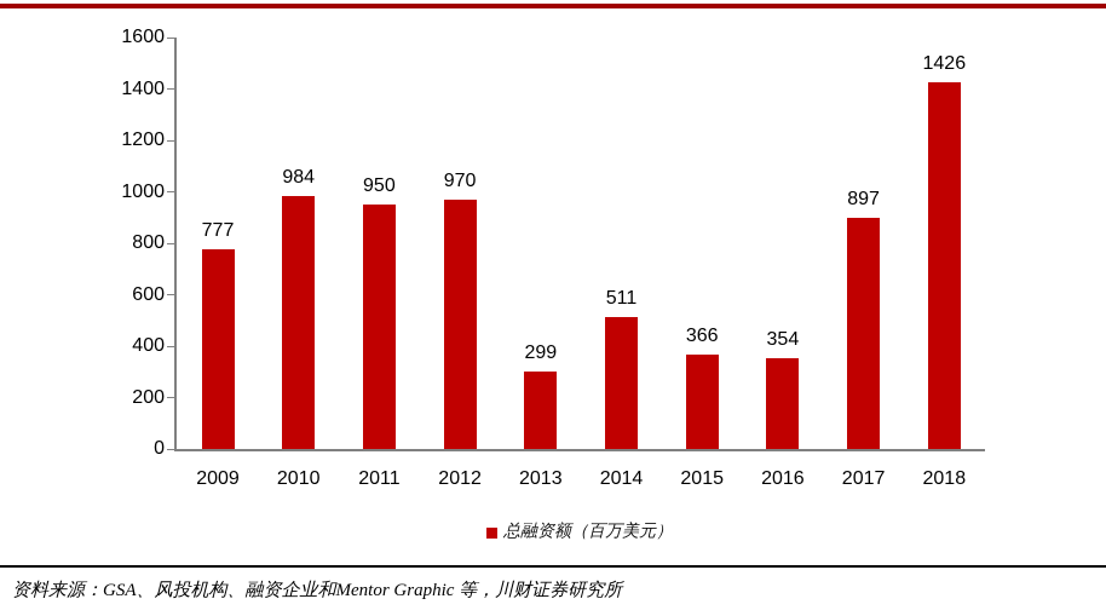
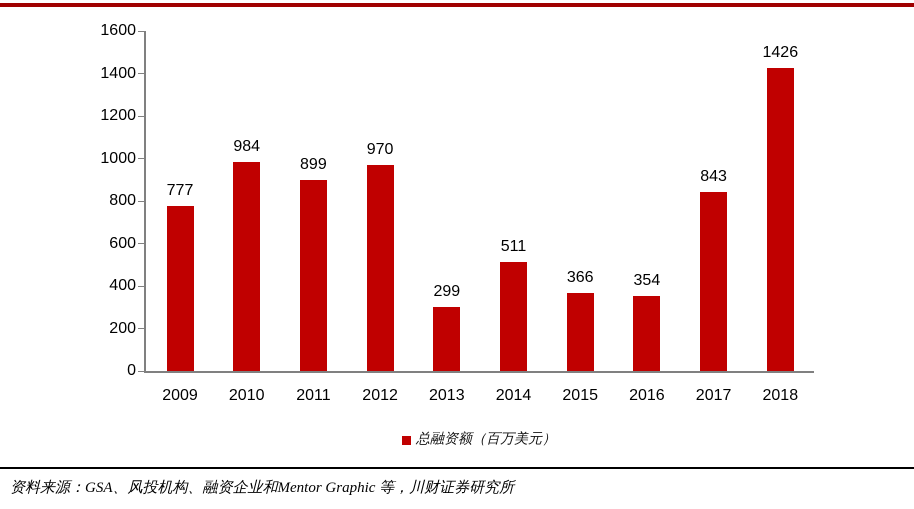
2011: 950 -> 899
2017: 897 -> 843
